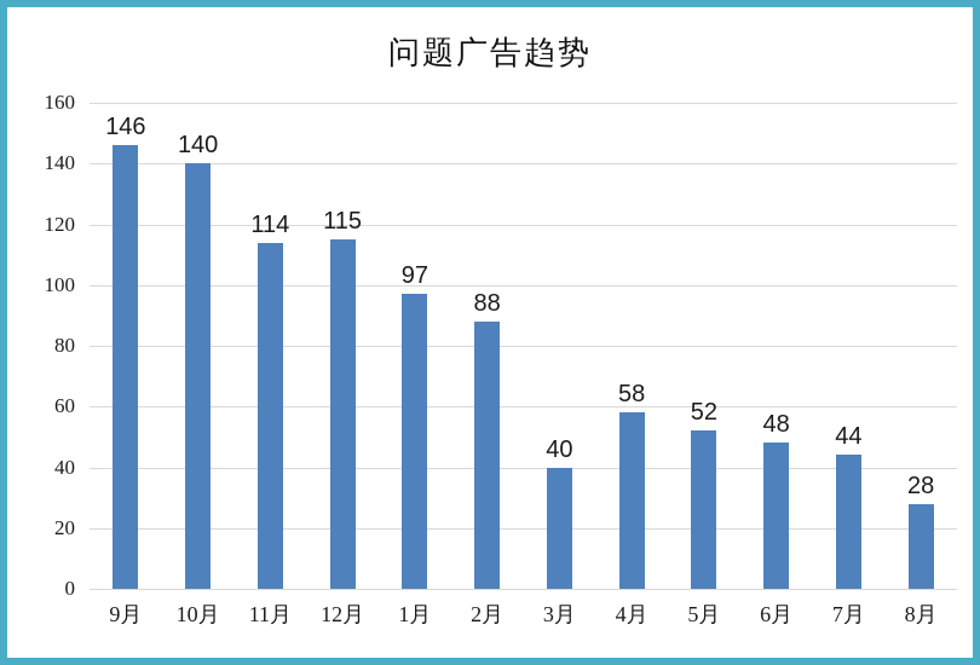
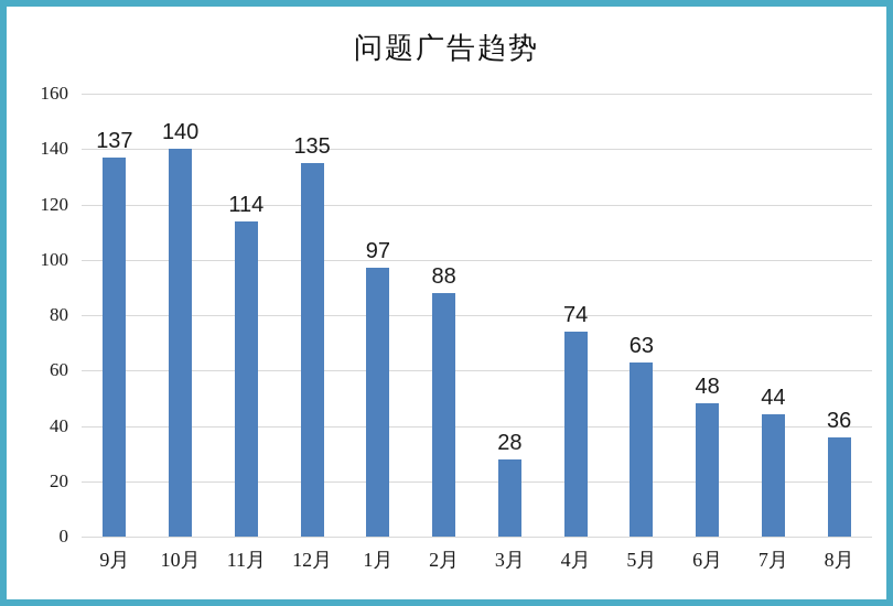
9月: 146 -> 137
12月: 115 -> 135
3月: 40 -> 28
4月: 58 -> 74
5月: 52 -> 63
8月: 28 -> 36
